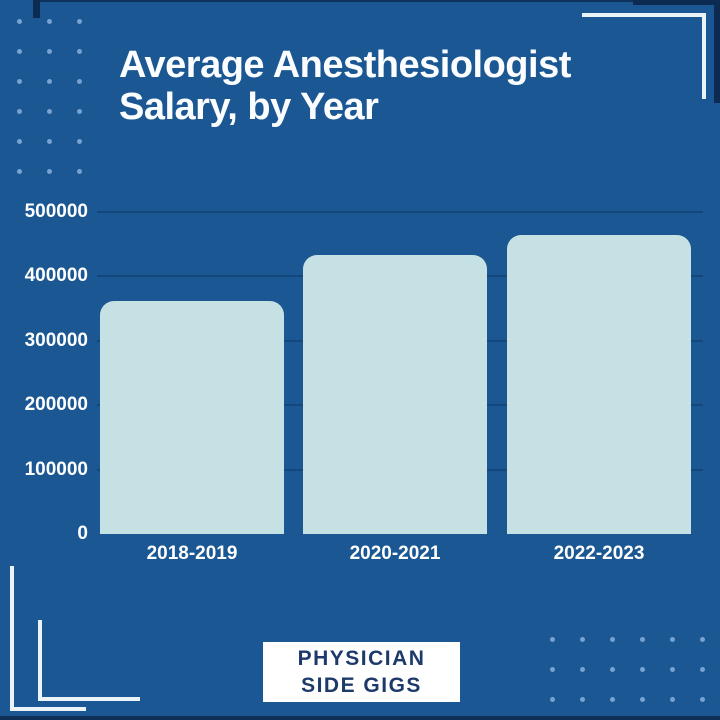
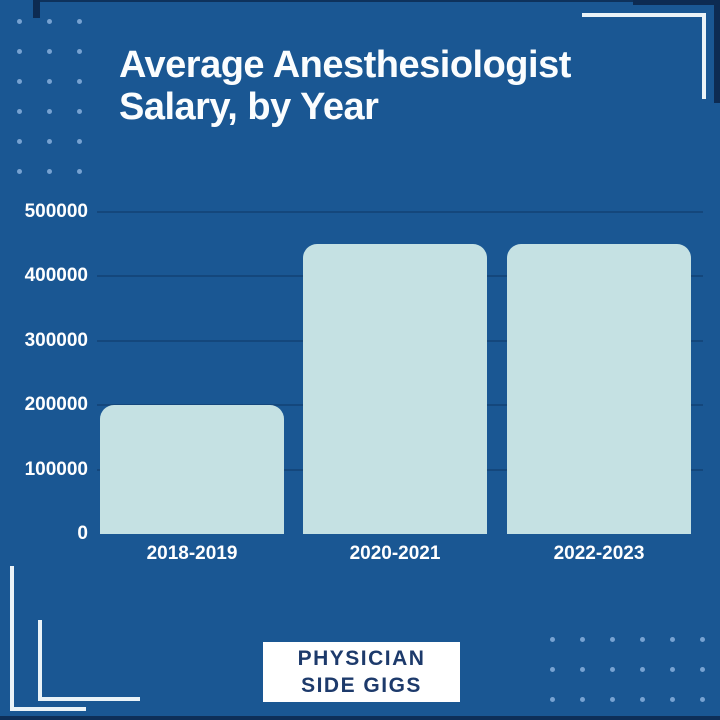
2018-2019: 360000 -> 200000
2020-2021: 430000 -> 450000
2022-2023: 460000 -> 450000
